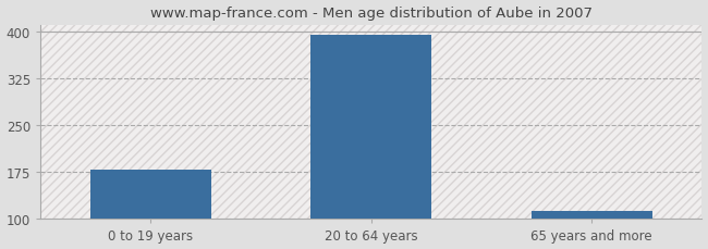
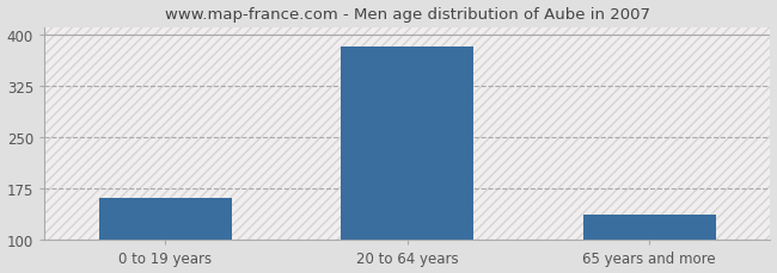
0 to 19 years: 178 -> 162
20 to 64 years: 395 -> 382
65 years and more: 113 -> 138
